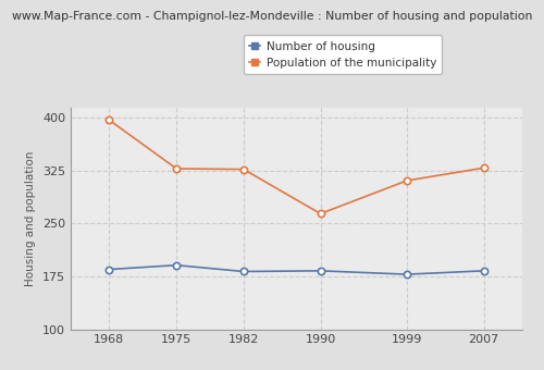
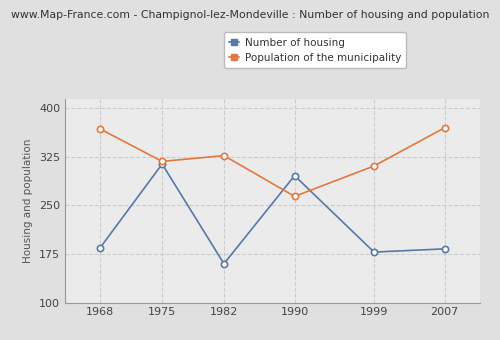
Population of the municipality/1968: 397 -> 368
Number of housing/1975: 191 -> 314
Population of the municipality/1975: 328 -> 318
Number of housing/1982: 182 -> 160
Number of housing/1990: 183 -> 296
Population of the municipality/2007: 329 -> 370
